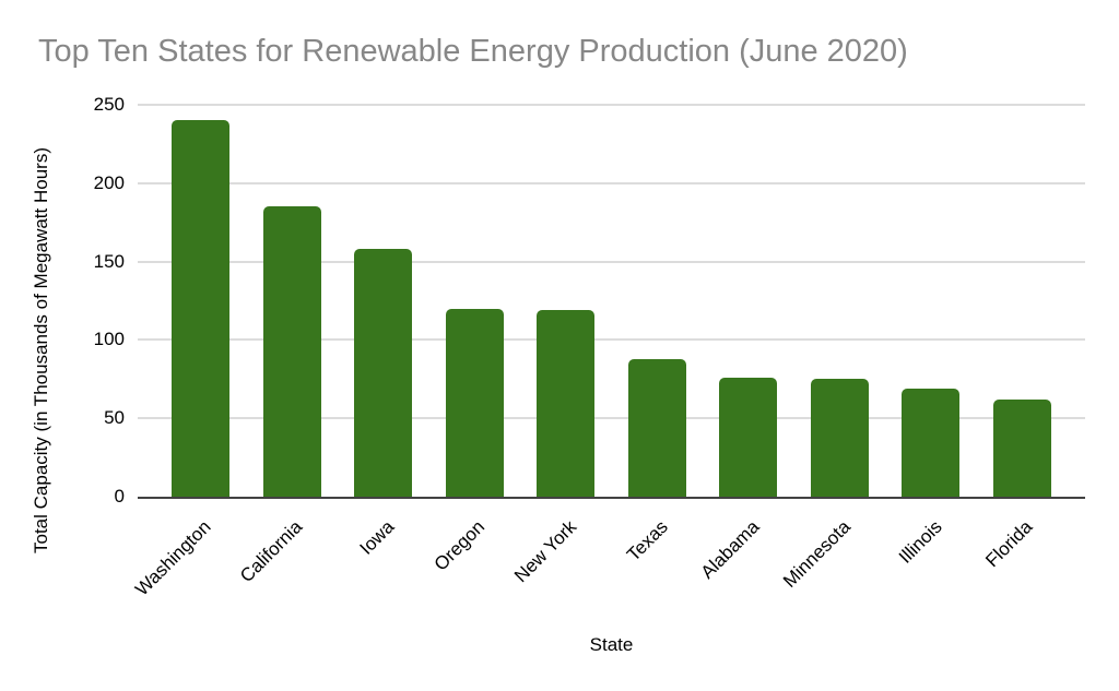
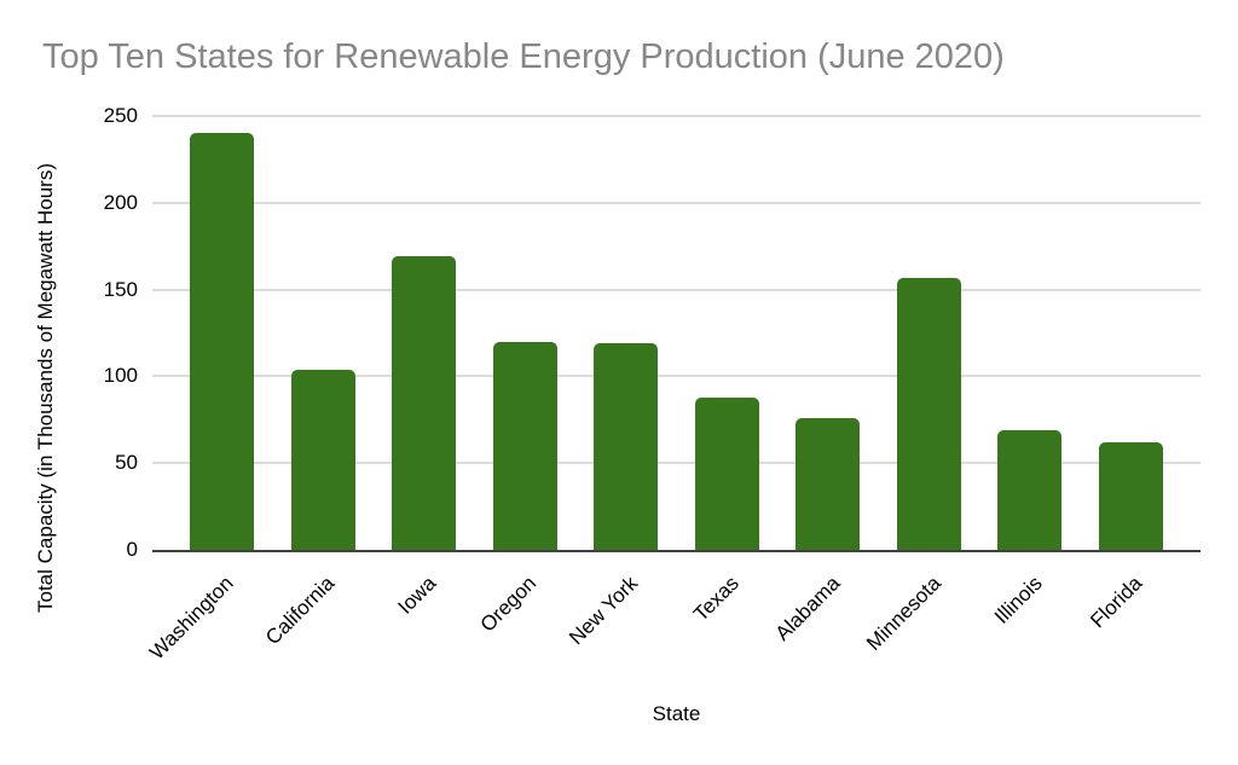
California: 185 -> 104
Iowa: 158 -> 169
Minnesota: 75 -> 157
